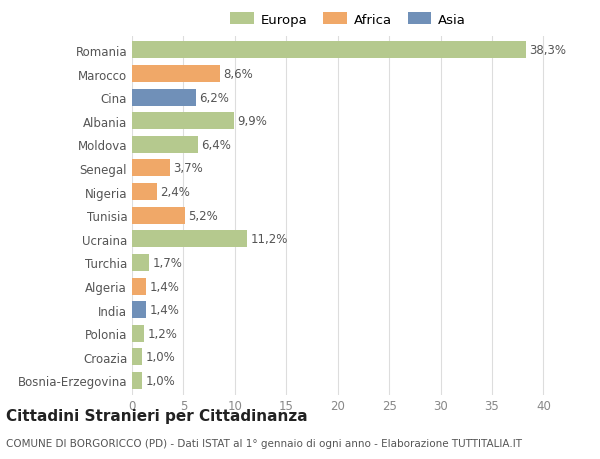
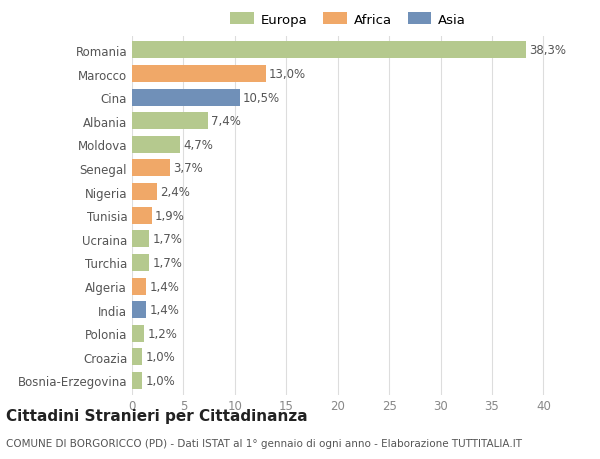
Marocco: 8,6% -> 13,0%
Cina: 6,2% -> 10,5%
Albania: 9,9% -> 7,4%
Moldova: 6,4% -> 4,7%
Tunisia: 5,2% -> 1,9%
Ucraina: 11,2% -> 1,7%
